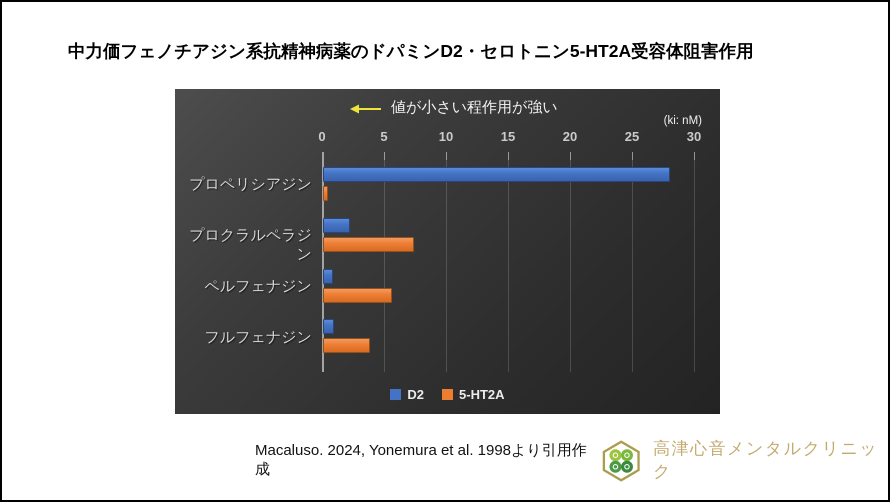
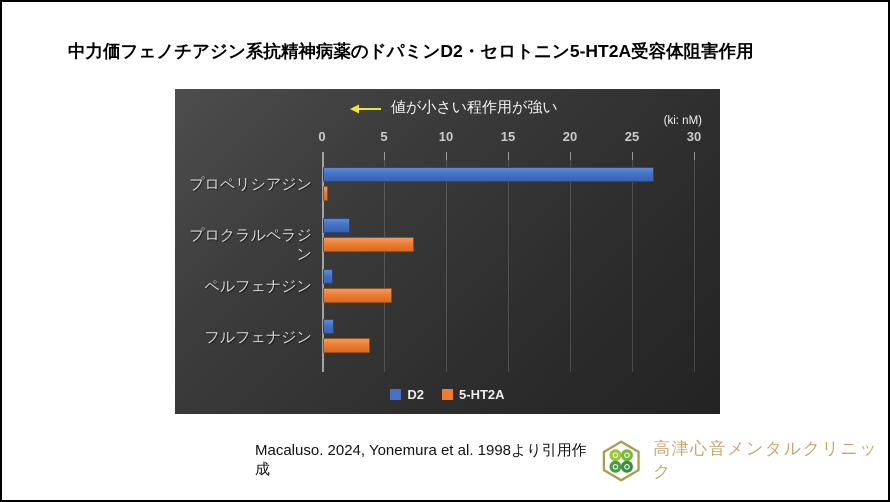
D2/プロペリシアジン: 28.0 -> 26.7
